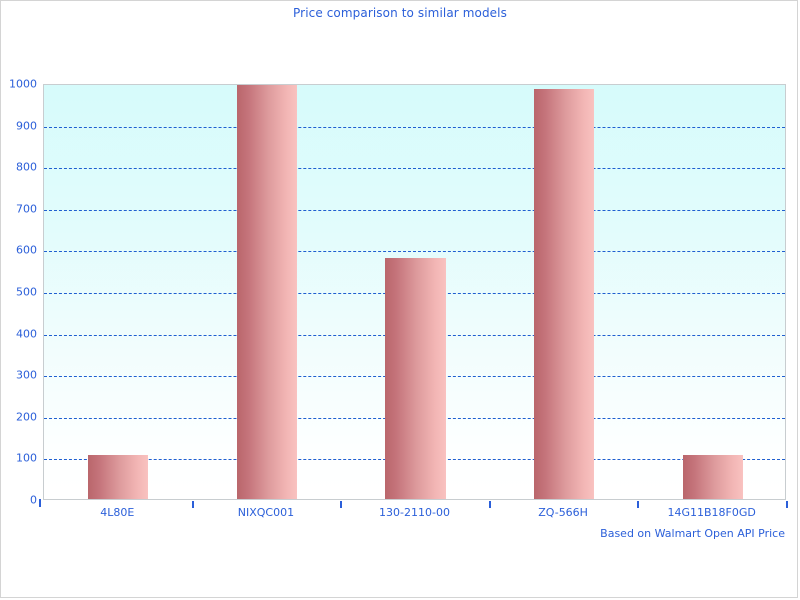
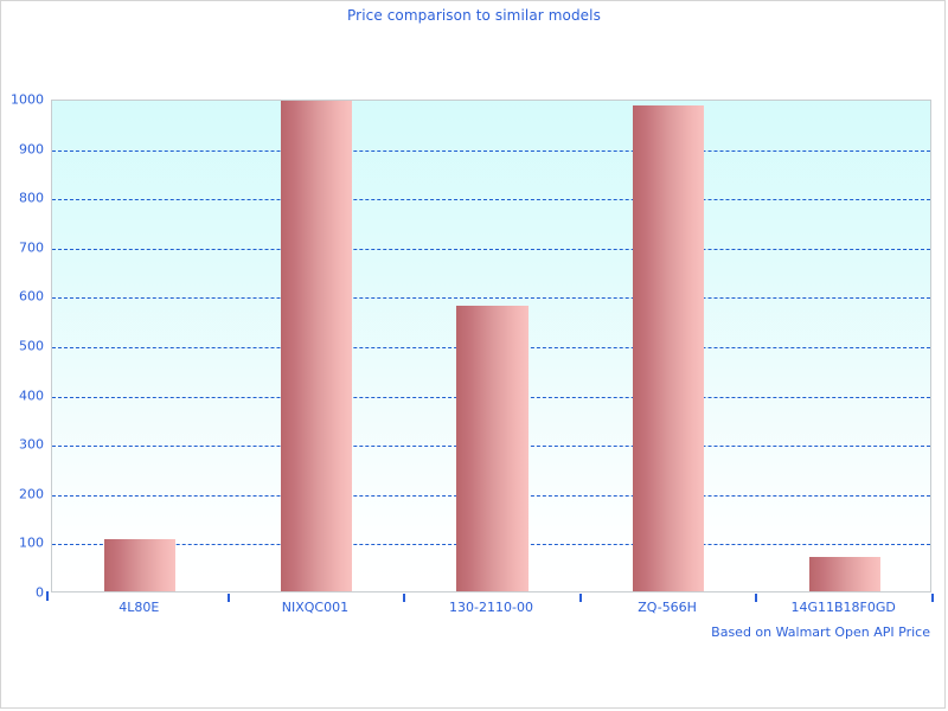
14G11B18F0GD: 100 -> 70
